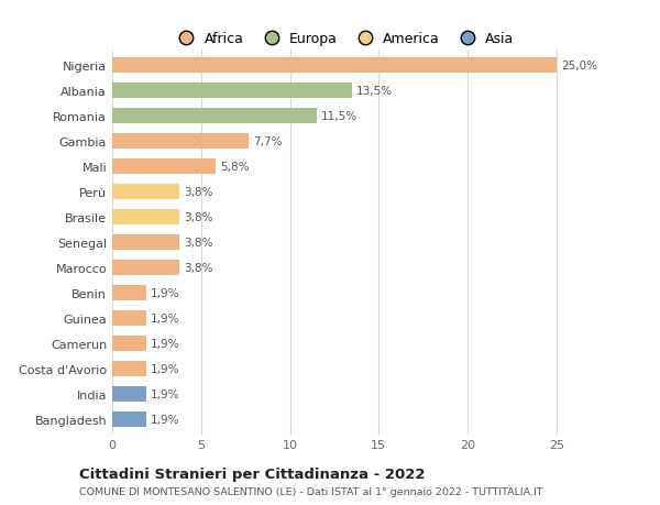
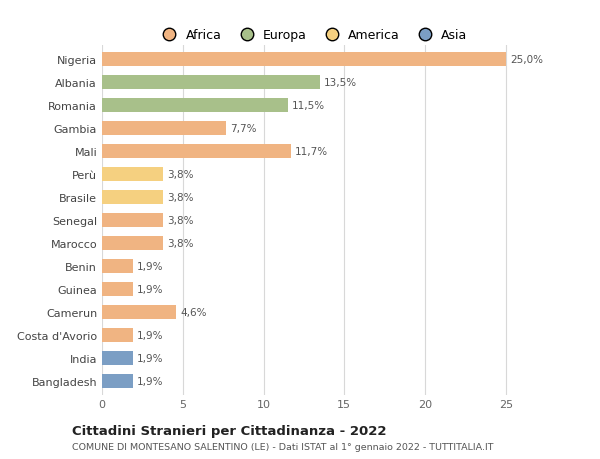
Mali: 5,8% -> 11,7%
Camerun: 1,9% -> 4,6%
